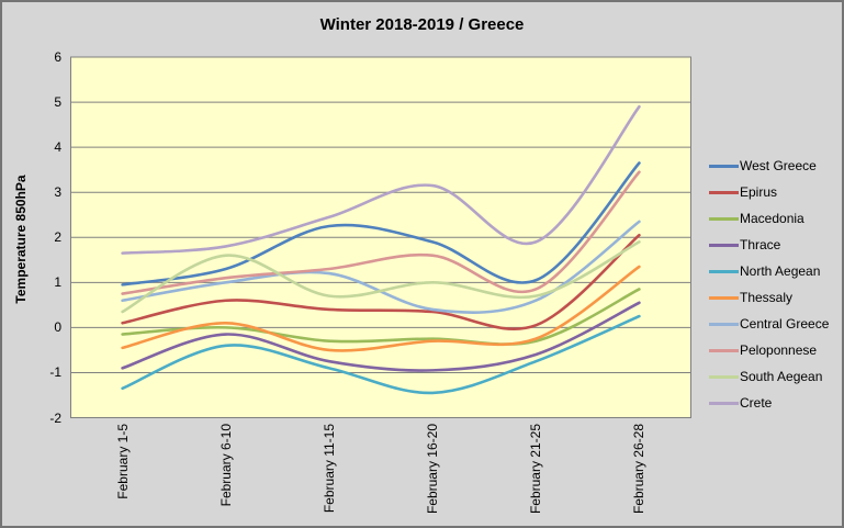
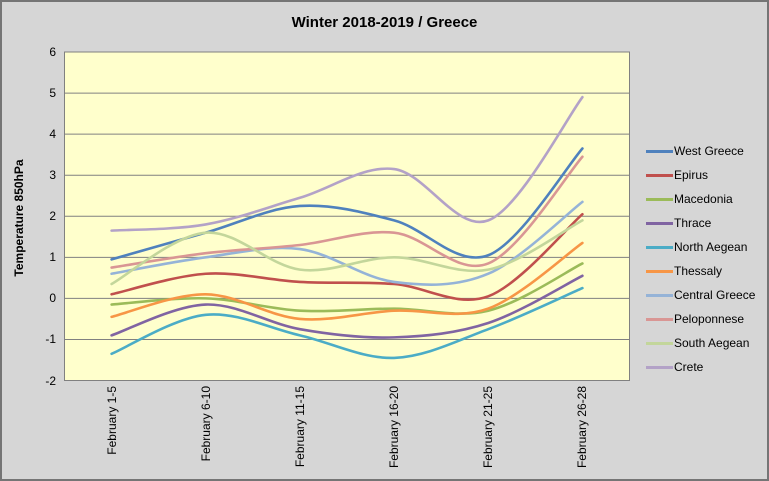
West Greece/February 6-10: 1.3 -> 1.6
